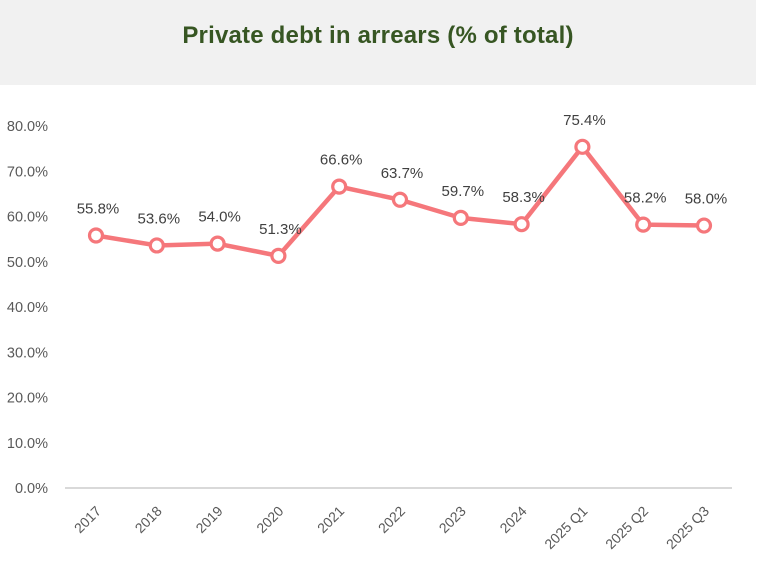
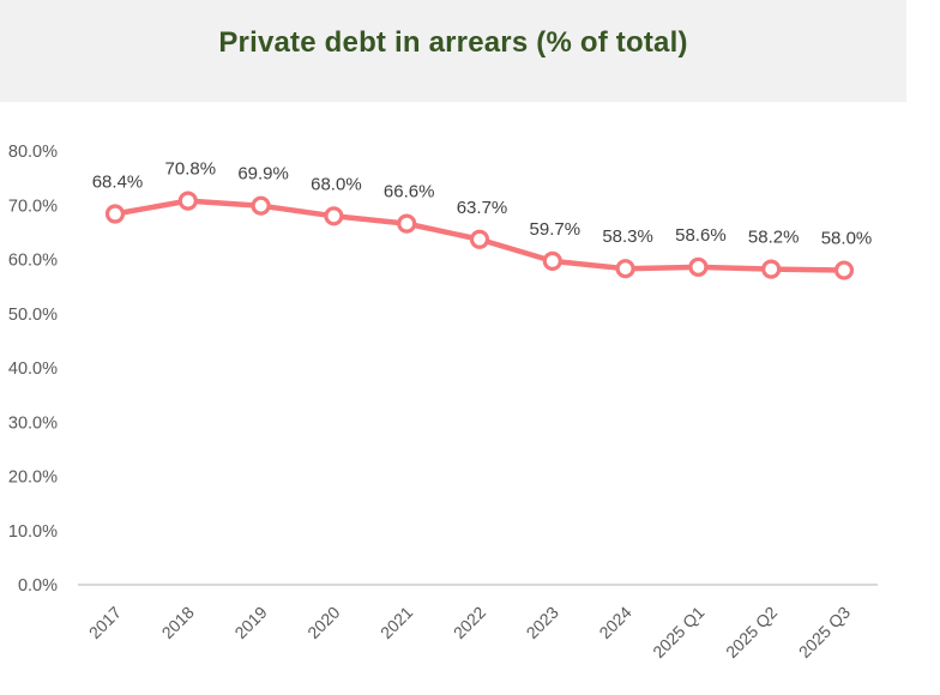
2017: 55.8% -> 68.4%
2018: 53.6% -> 70.8%
2019: 54.0% -> 69.9%
2020: 51.3% -> 68.0%
2025 Q1: 75.4% -> 58.6%
